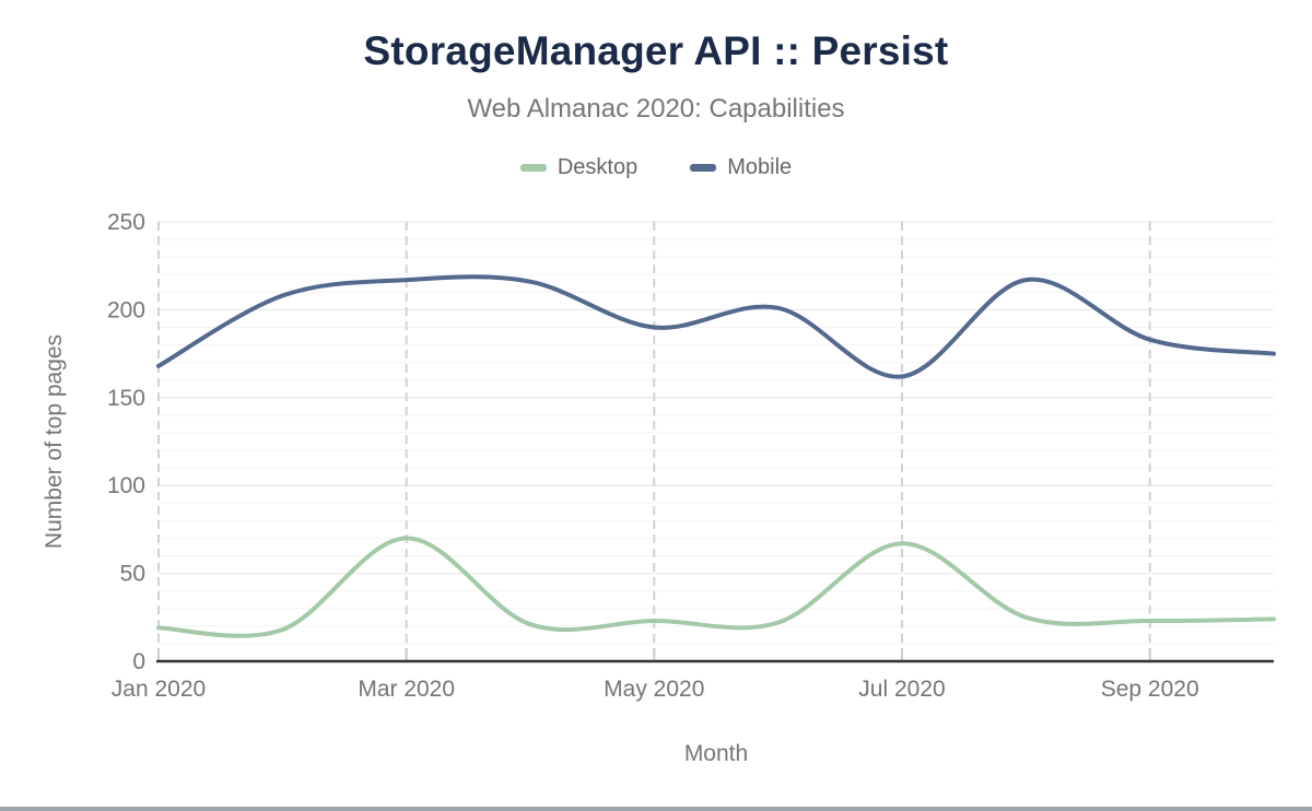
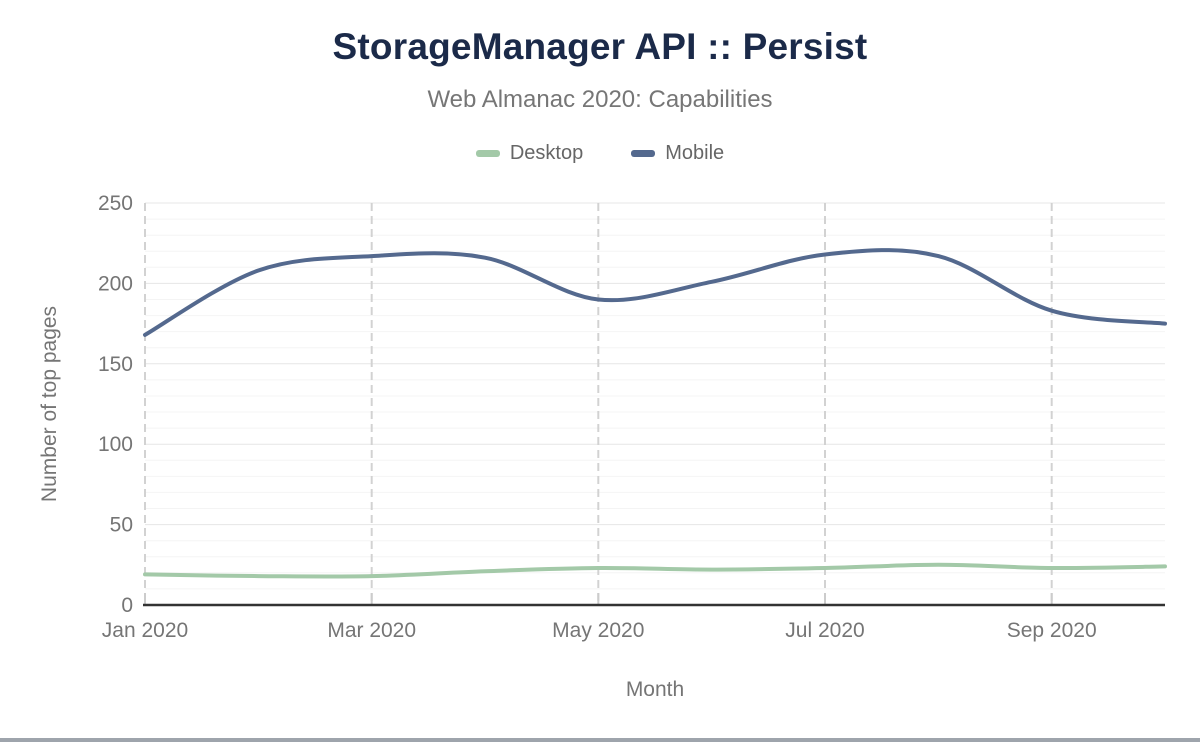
Desktop/Mar 2020: 70 -> 18
Desktop/Jul 2020: 67 -> 23
Mobile/Jul 2020: 162 -> 218
